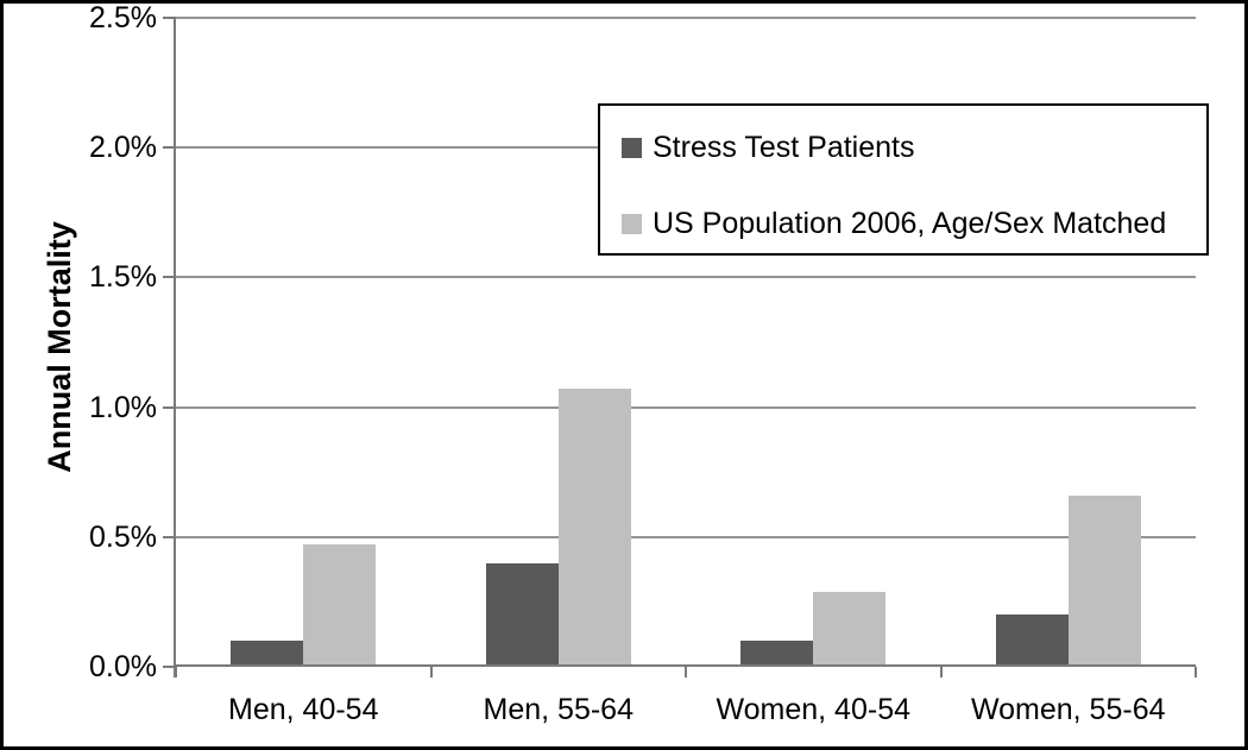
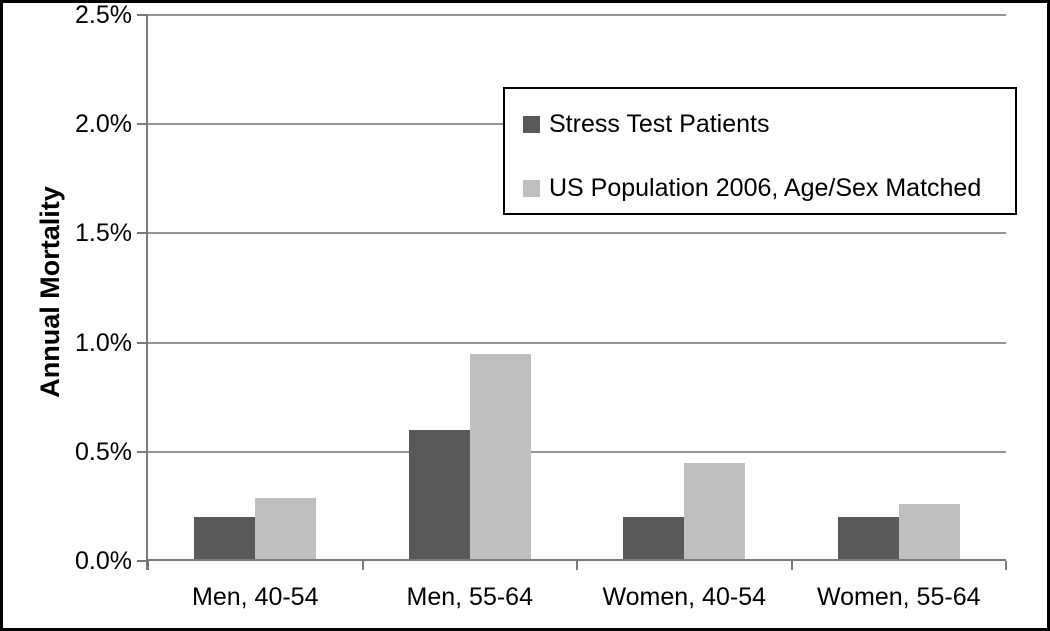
Stress Test Patients/Men, 40-54: 0.1% -> 0.2%
US Population 2006, Age/Sex Matched/Men, 40-54: 0.47% -> 0.29%
Stress Test Patients/Men, 55-64: 0.4% -> 0.6%
US Population 2006, Age/Sex Matched/Men, 55-64: 1.07% -> 0.95%
Stress Test Patients/Women, 40-54: 0.1% -> 0.2%
US Population 2006, Age/Sex Matched/Women, 40-54: 0.29% -> 0.45%
US Population 2006, Age/Sex Matched/Women, 55-64: 0.66% -> 0.26%
